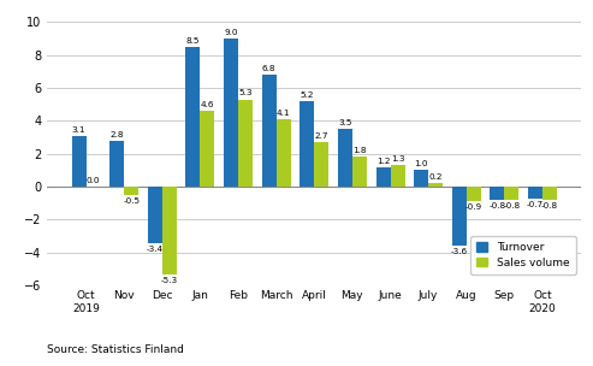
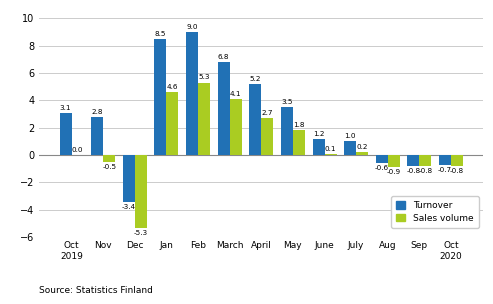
Sales volume/June: 1.3 -> 0.1
Turnover/Aug: -3.6 -> -0.6
